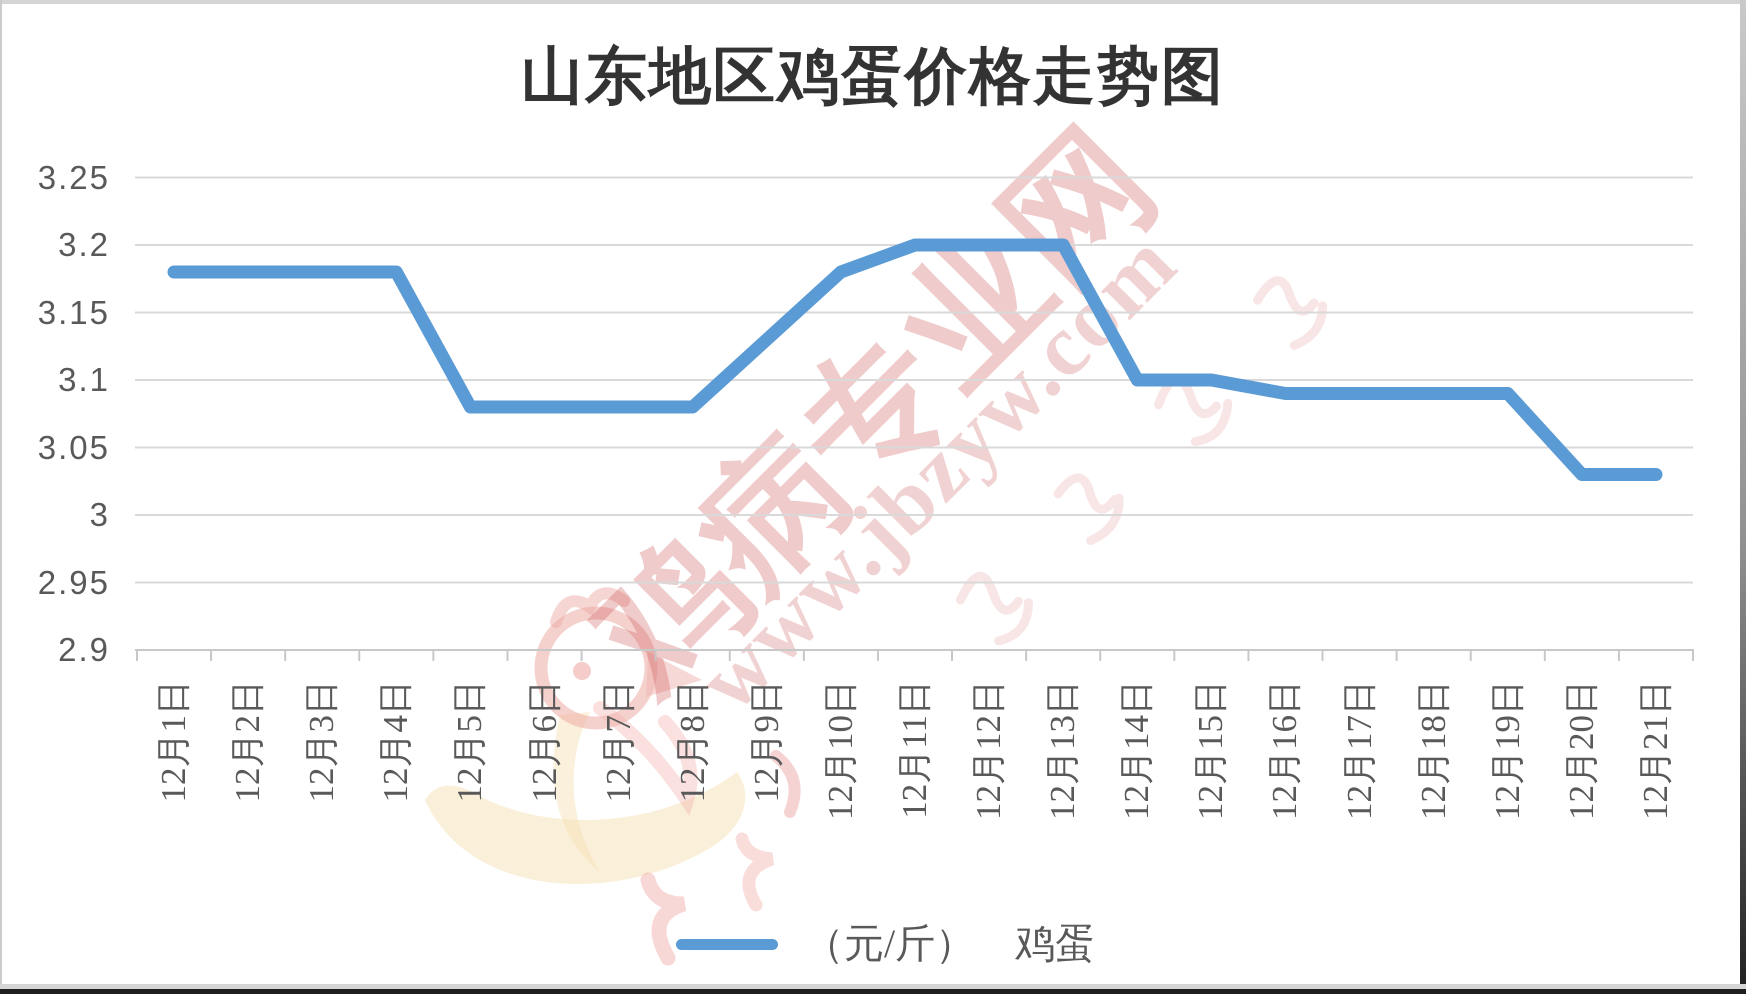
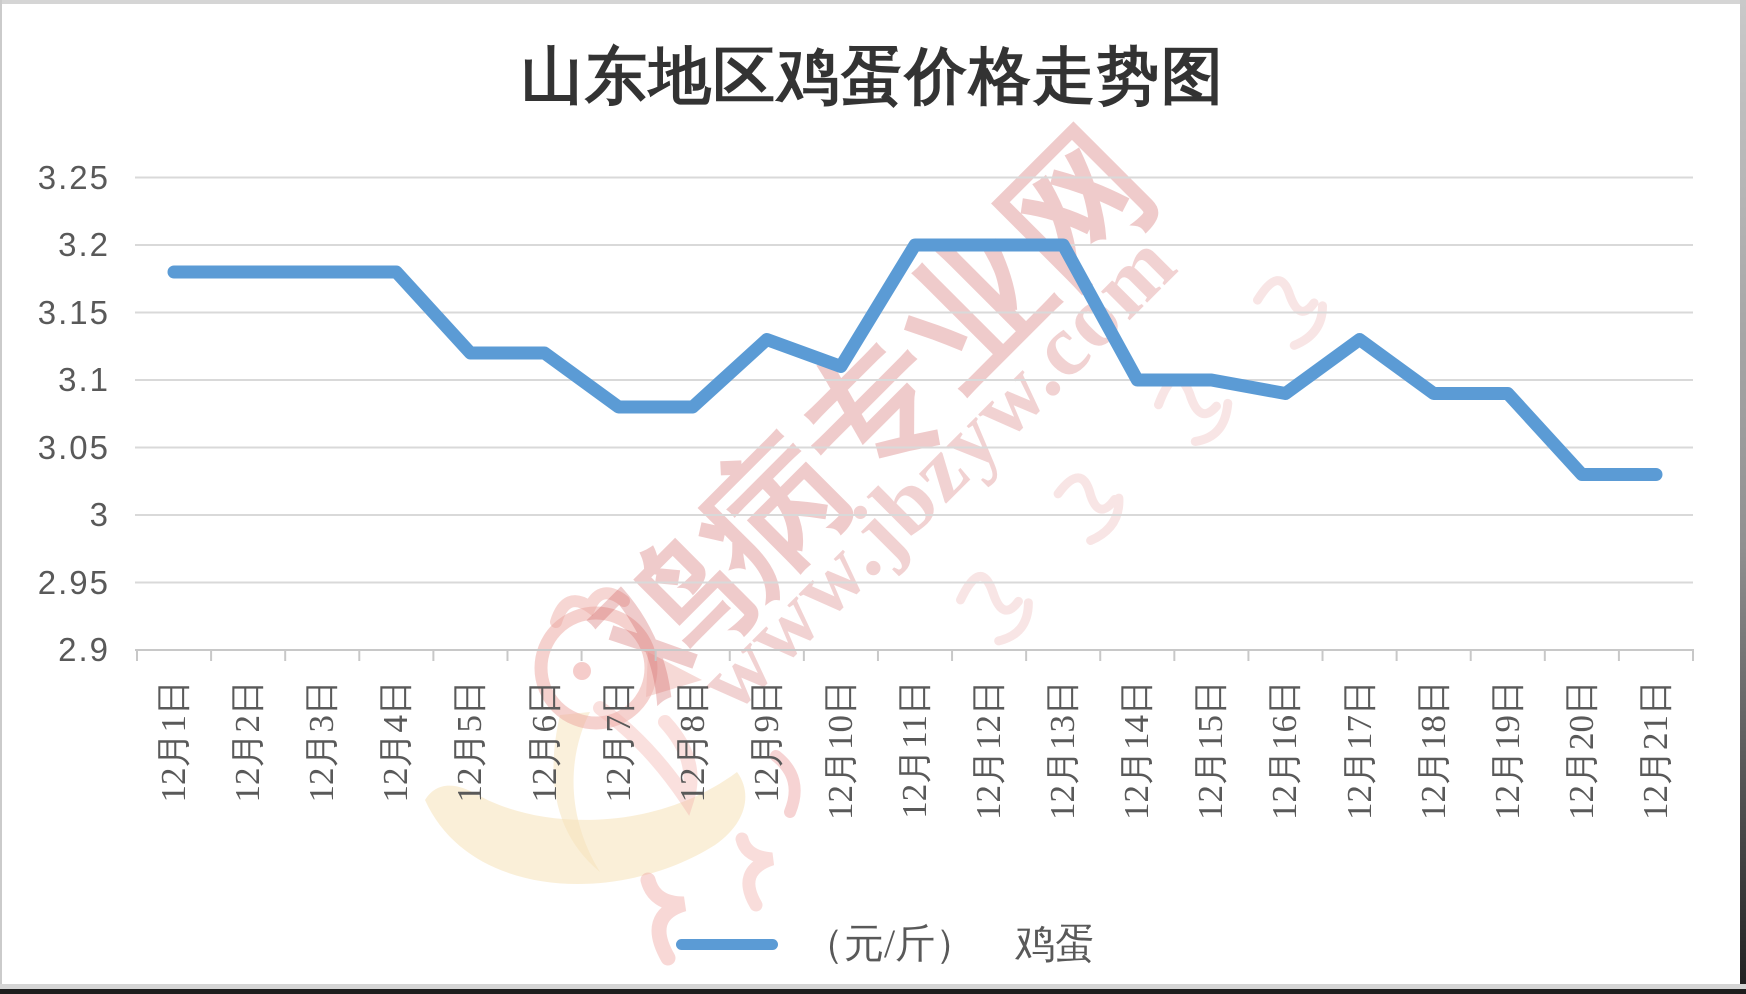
12月5日: 3.08 -> 3.12
12月6日: 3.08 -> 3.12
12月10日: 3.18 -> 3.11
12月17日: 3.09 -> 3.13
